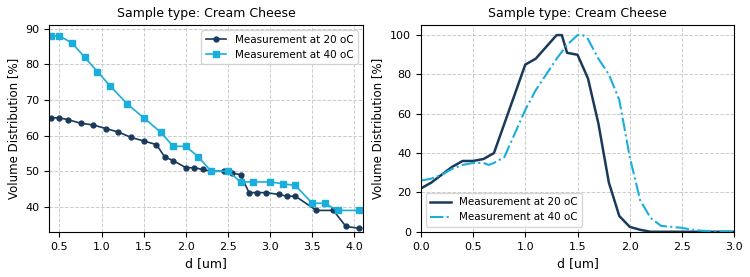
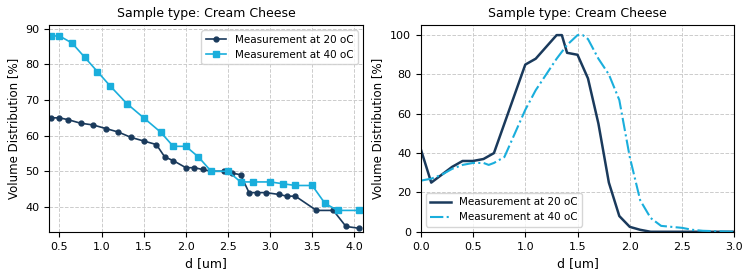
Measurement at 40 oC/3.5: 41.0 -> 46.0
Measurement at 20 oC/0.0: 22 -> 42
